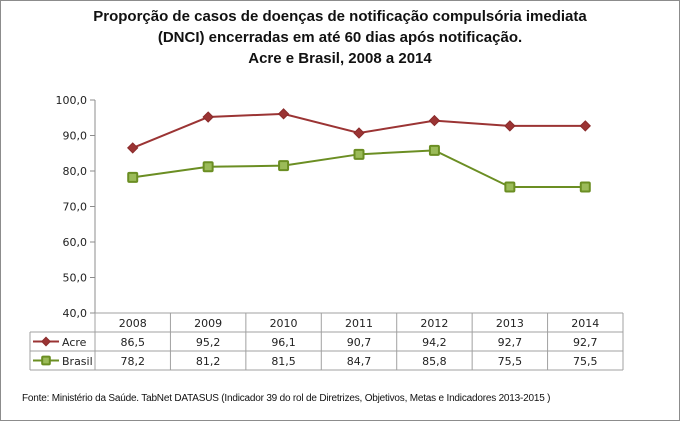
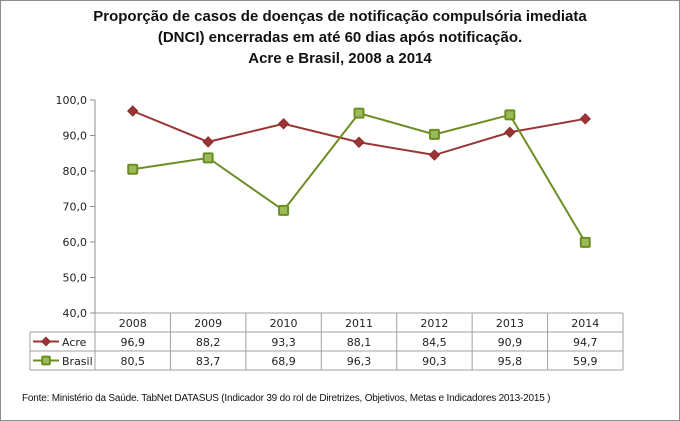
Acre/2008: 86,5 -> 96,9
Brasil/2008: 78,2 -> 80,5
Acre/2009: 95,2 -> 88,2
Brasil/2009: 81,2 -> 83,7
Acre/2010: 96,1 -> 93,3
Brasil/2010: 81,5 -> 68,9
Acre/2011: 90,7 -> 88,1
Brasil/2011: 84,7 -> 96,3
Acre/2012: 94,2 -> 84,5
Brasil/2012: 85,8 -> 90,3
Acre/2013: 92,7 -> 90,9
Brasil/2013: 75,5 -> 95,8
Acre/2014: 92,7 -> 94,7
Brasil/2014: 75,5 -> 59,9
